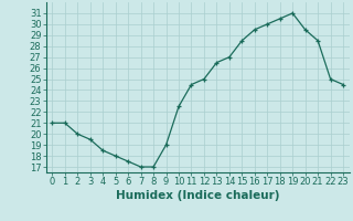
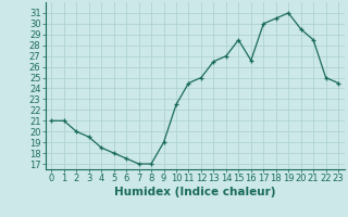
16: 29.5 -> 26.6
